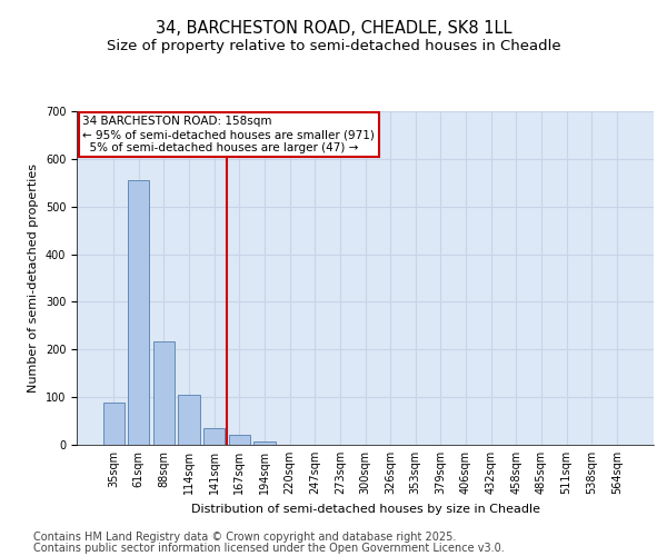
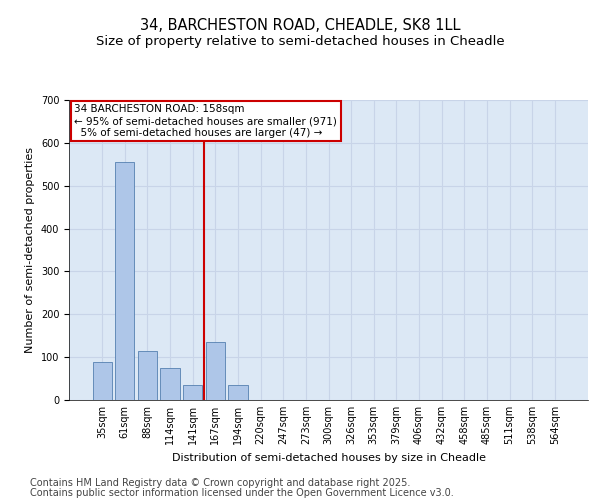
88sqm: 218 -> 115
114sqm: 105 -> 75
167sqm: 20 -> 135
194sqm: 8 -> 35
